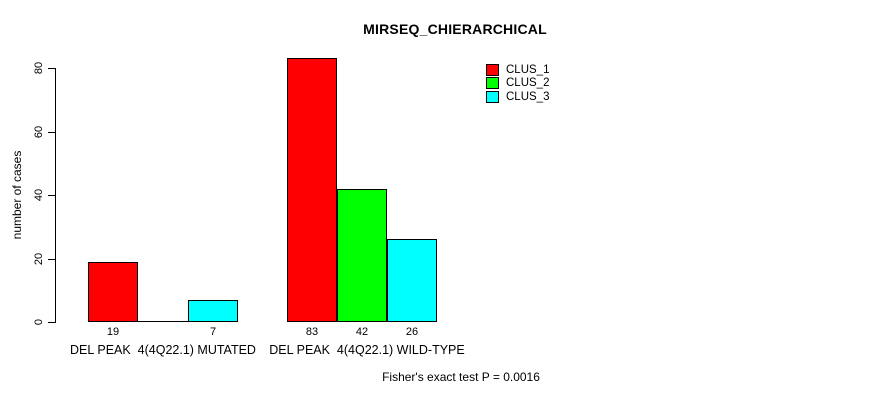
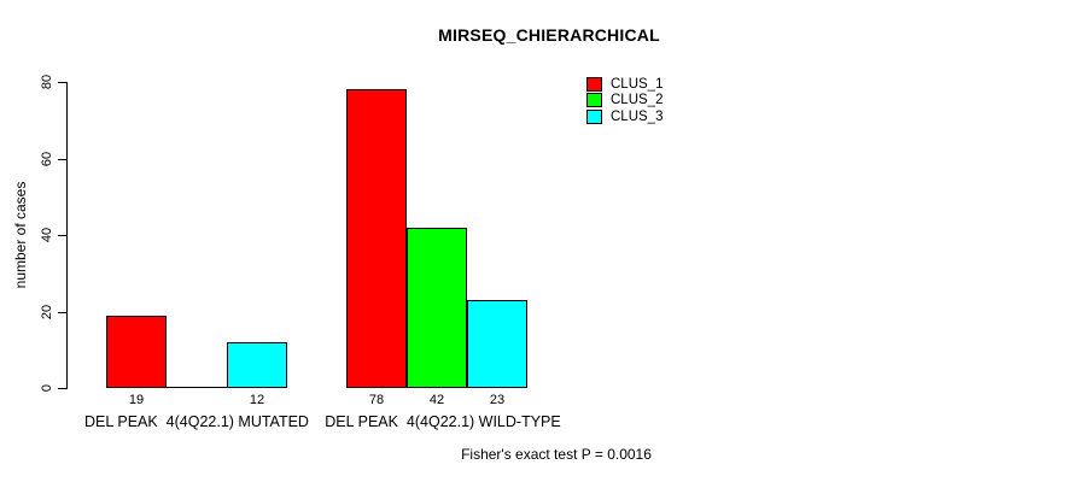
CLUS_3/DEL PEAK 4(4Q22.1) MUTATED: 7 -> 12
CLUS_1/DEL PEAK 4(4Q22.1) WILD-TYPE: 83 -> 78
CLUS_3/DEL PEAK 4(4Q22.1) WILD-TYPE: 26 -> 23
